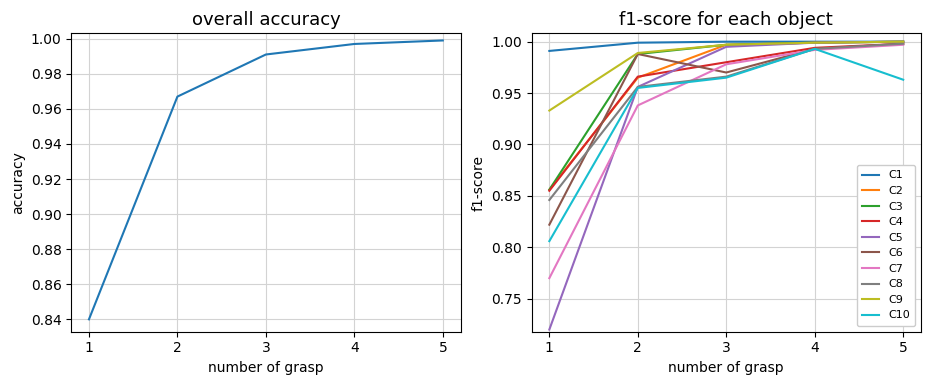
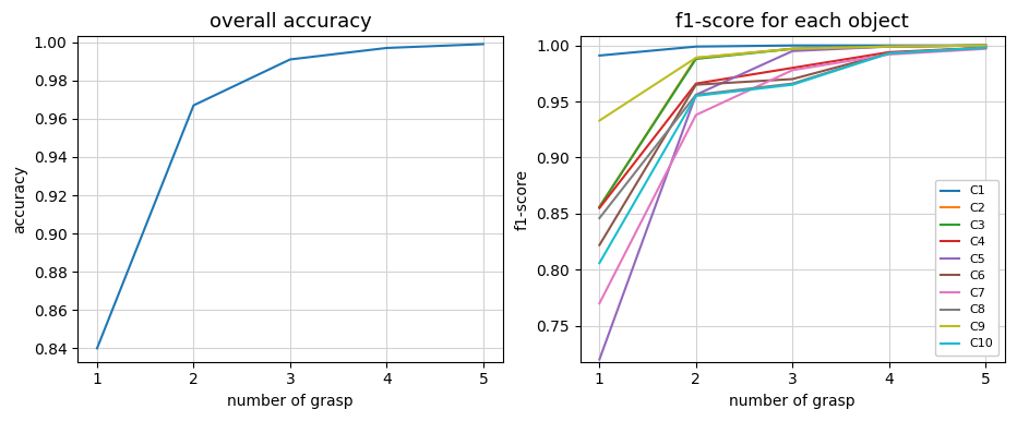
f1-score for each object/C2/2: 0.965 -> 0.989
f1-score for each object/C6/2: 0.988 -> 0.965
f1-score for each object/C10/5: 0.963 -> 0.998
